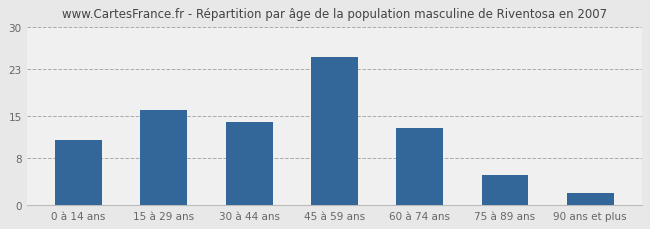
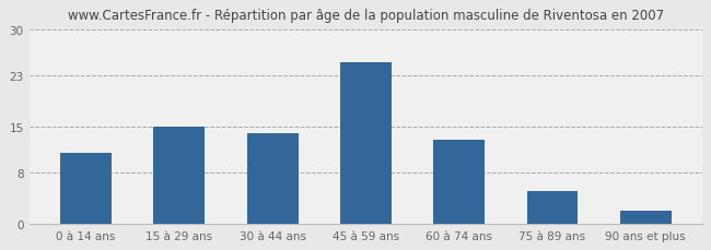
15 à 29 ans: 16 -> 15
